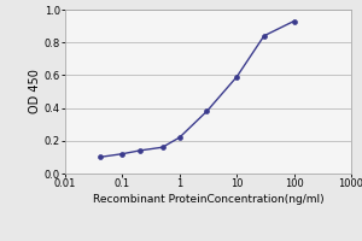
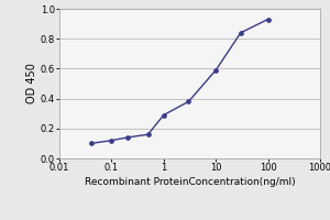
1: 0.22 -> 0.29
